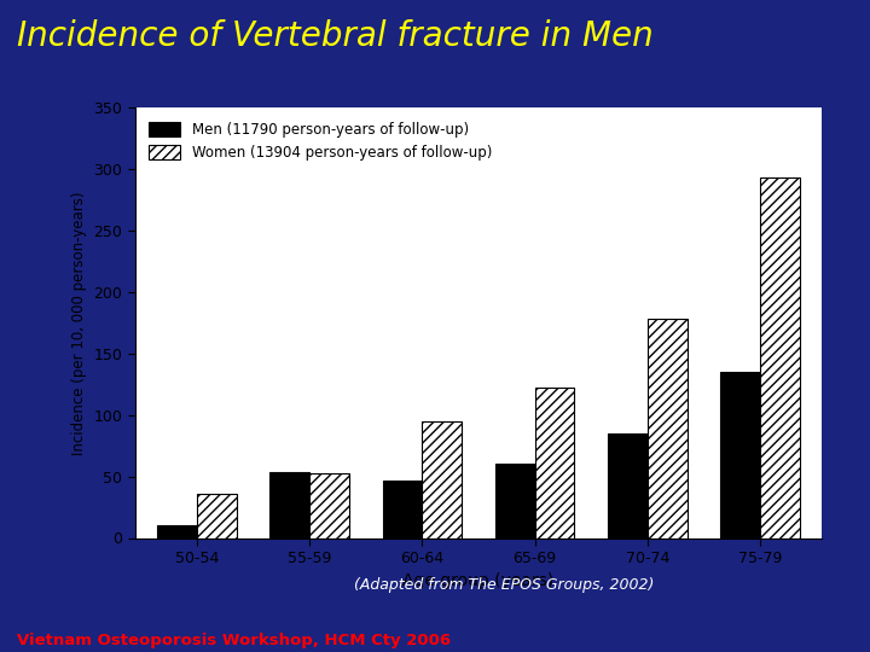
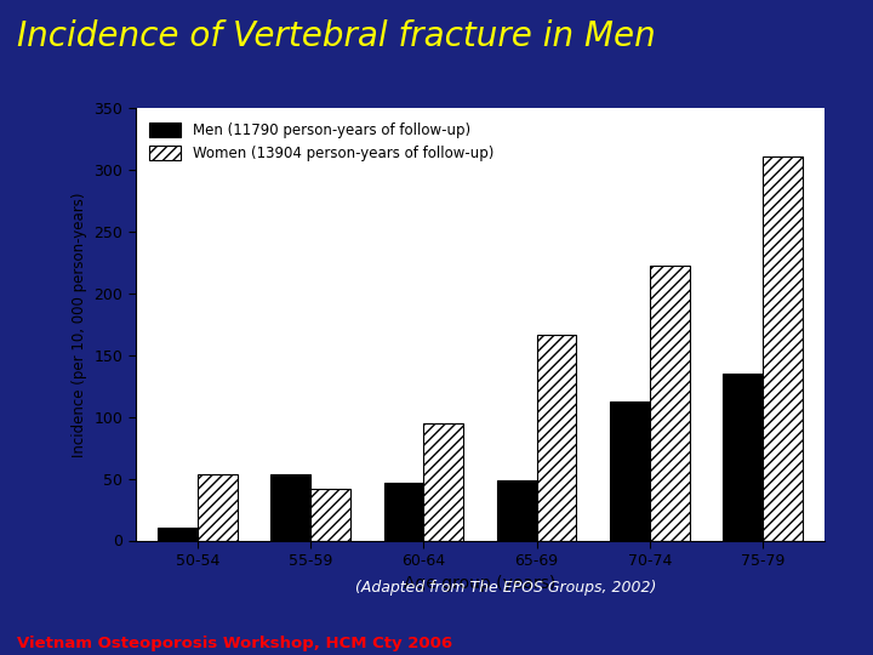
Women (13904 person-years of follow-up)/50-54: 36 -> 54
Women (13904 person-years of follow-up)/55-59: 53 -> 42
Men (11790 person-years of follow-up)/65-69: 60 -> 49
Women (13904 person-years of follow-up)/65-69: 122 -> 166
Men (11790 person-years of follow-up)/70-74: 85 -> 112
Women (13904 person-years of follow-up)/70-74: 178 -> 222
Women (13904 person-years of follow-up)/75-79: 293 -> 311
